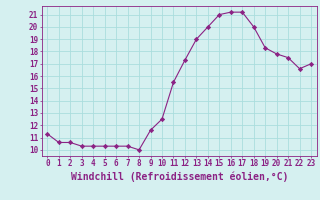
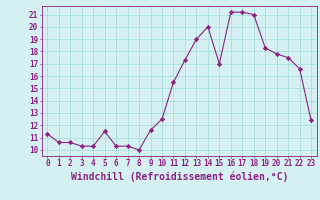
5: 10.3 -> 11.5
15: 21.0 -> 17.0
18: 20.0 -> 21.0
23: 17.0 -> 12.4
